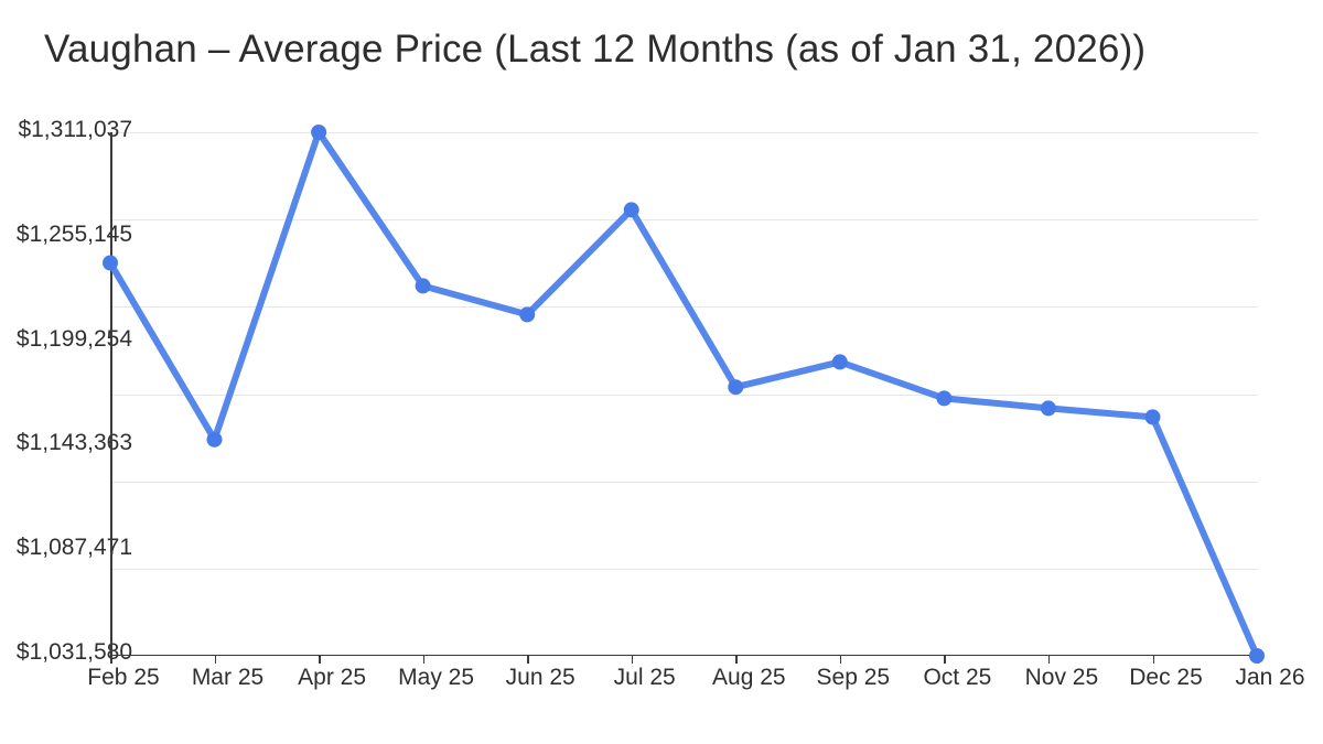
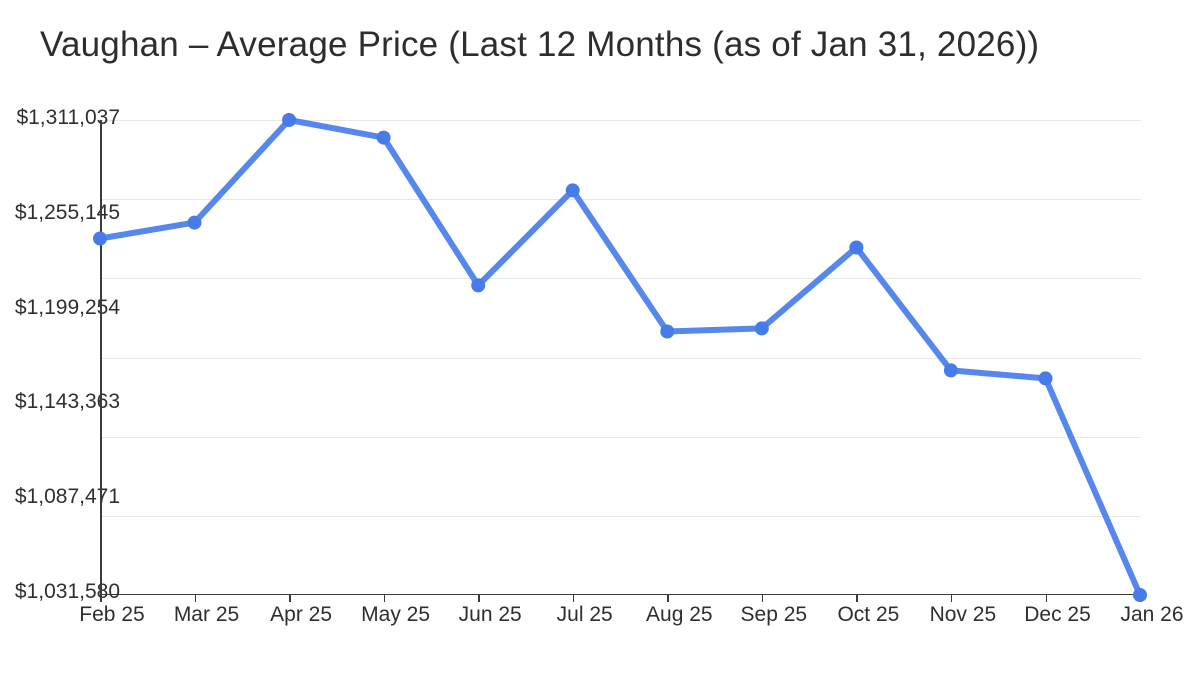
Mar 25: $1147000 -> $1251000
May 25: $1229000 -> $1301000
Aug 25: $1175000 -> $1187000
Oct 25: $1169000 -> $1236000
